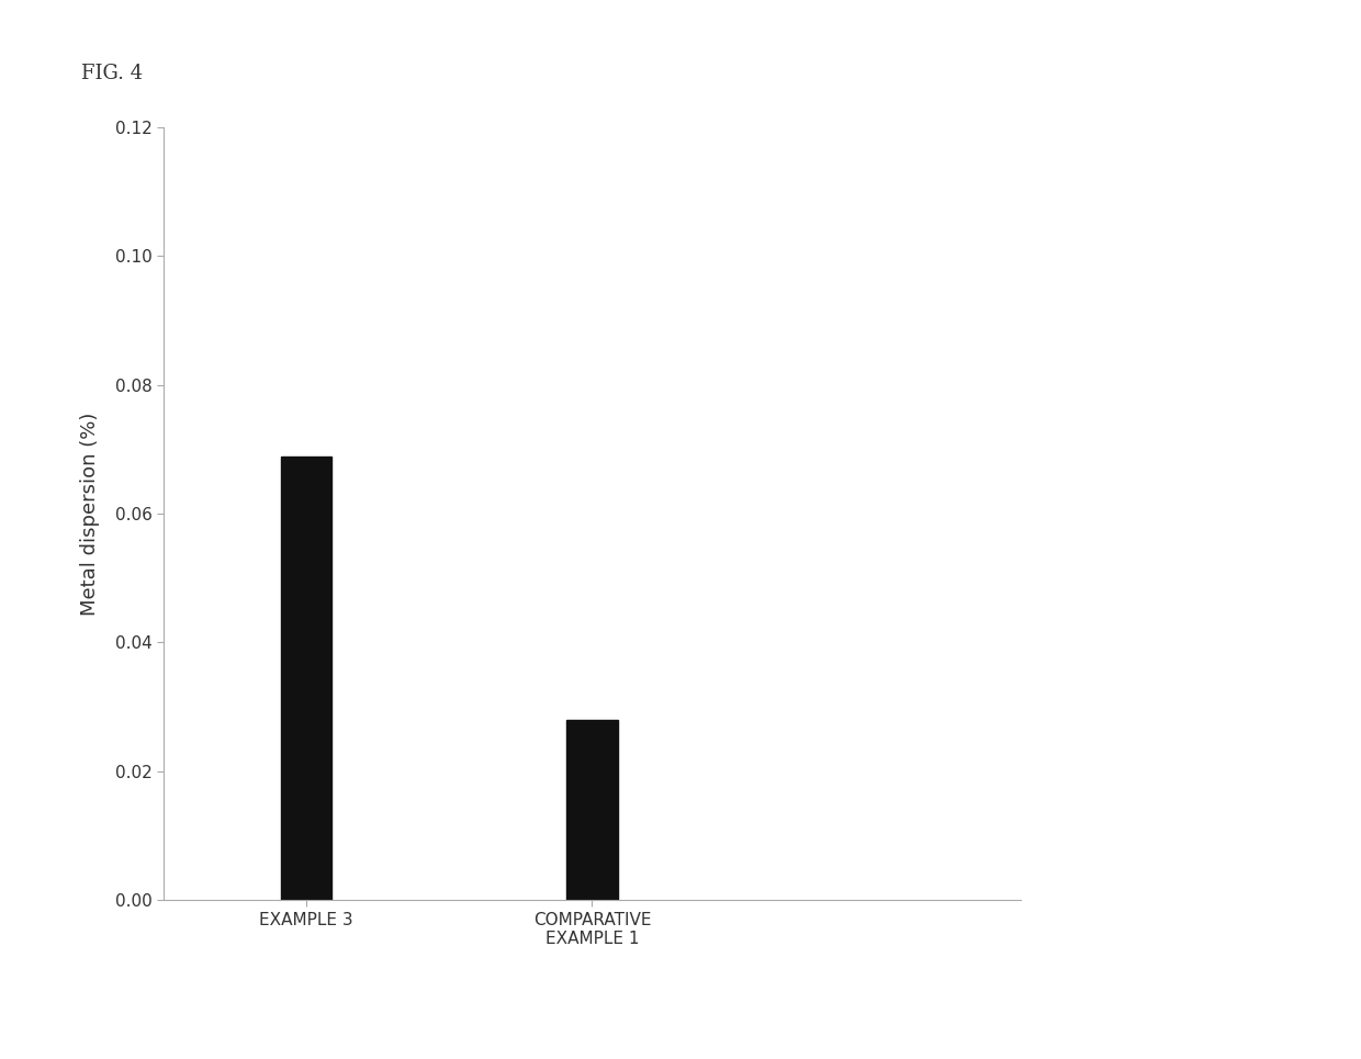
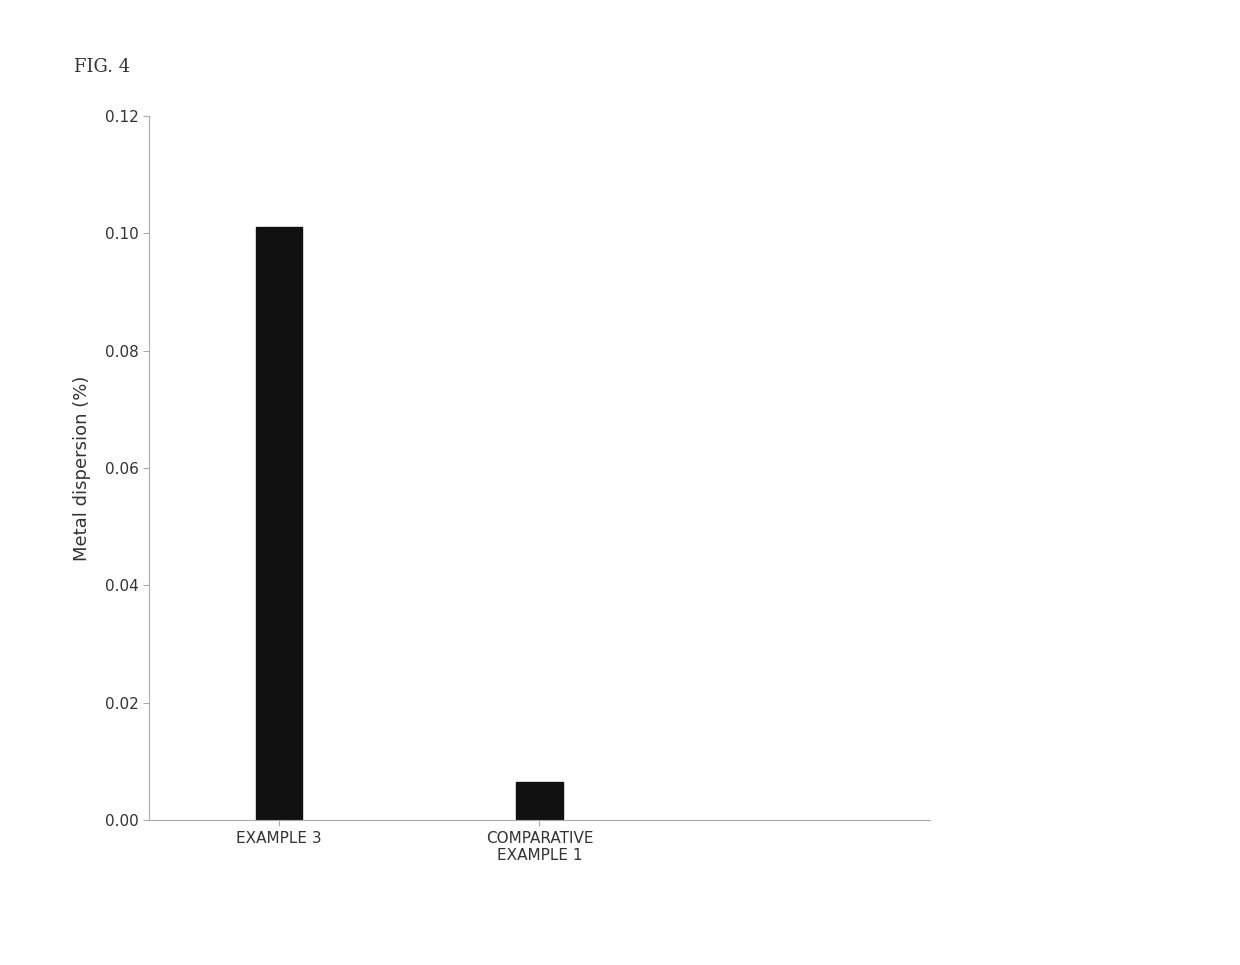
EXAMPLE 3: 0.0688 -> 0.1010
COMPARATIVE EXAMPLE 1: 0.0280 -> 0.0065
